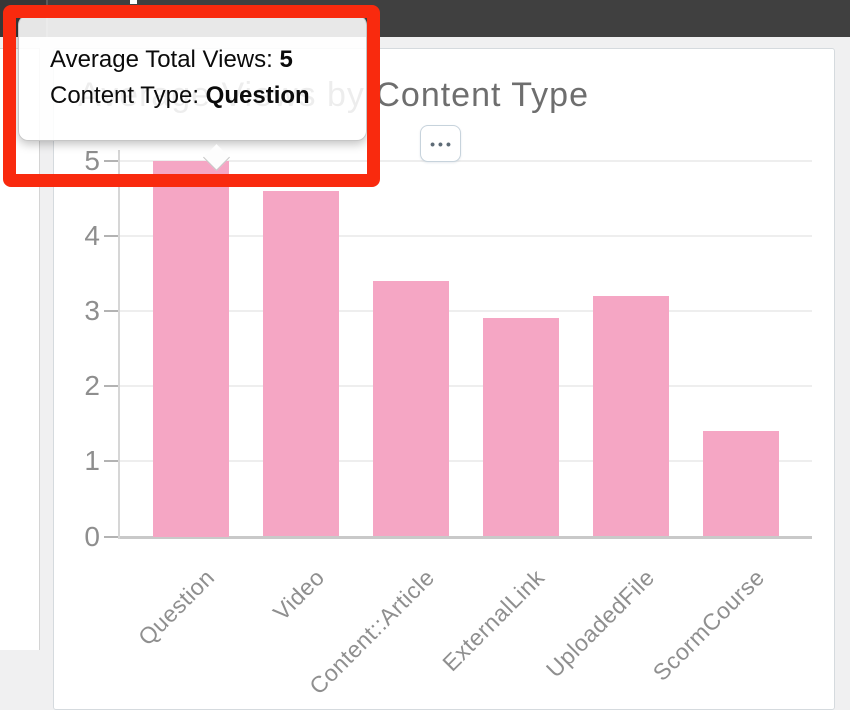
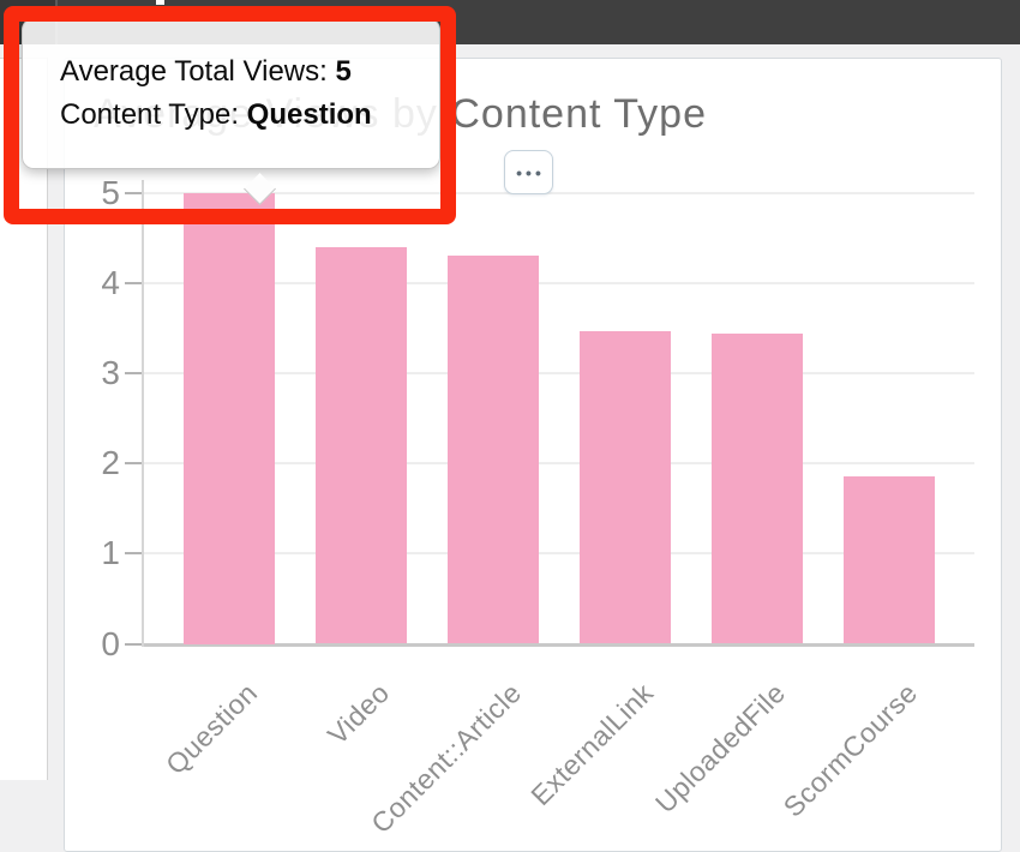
Video: 4.6 -> 4.4
Content::Article: 3.4 -> 4.3
ExternalLink: 2.9 -> 3.5
UploadedFile: 3.2 -> 3.4
ScormCourse: 1.4 -> 1.9
